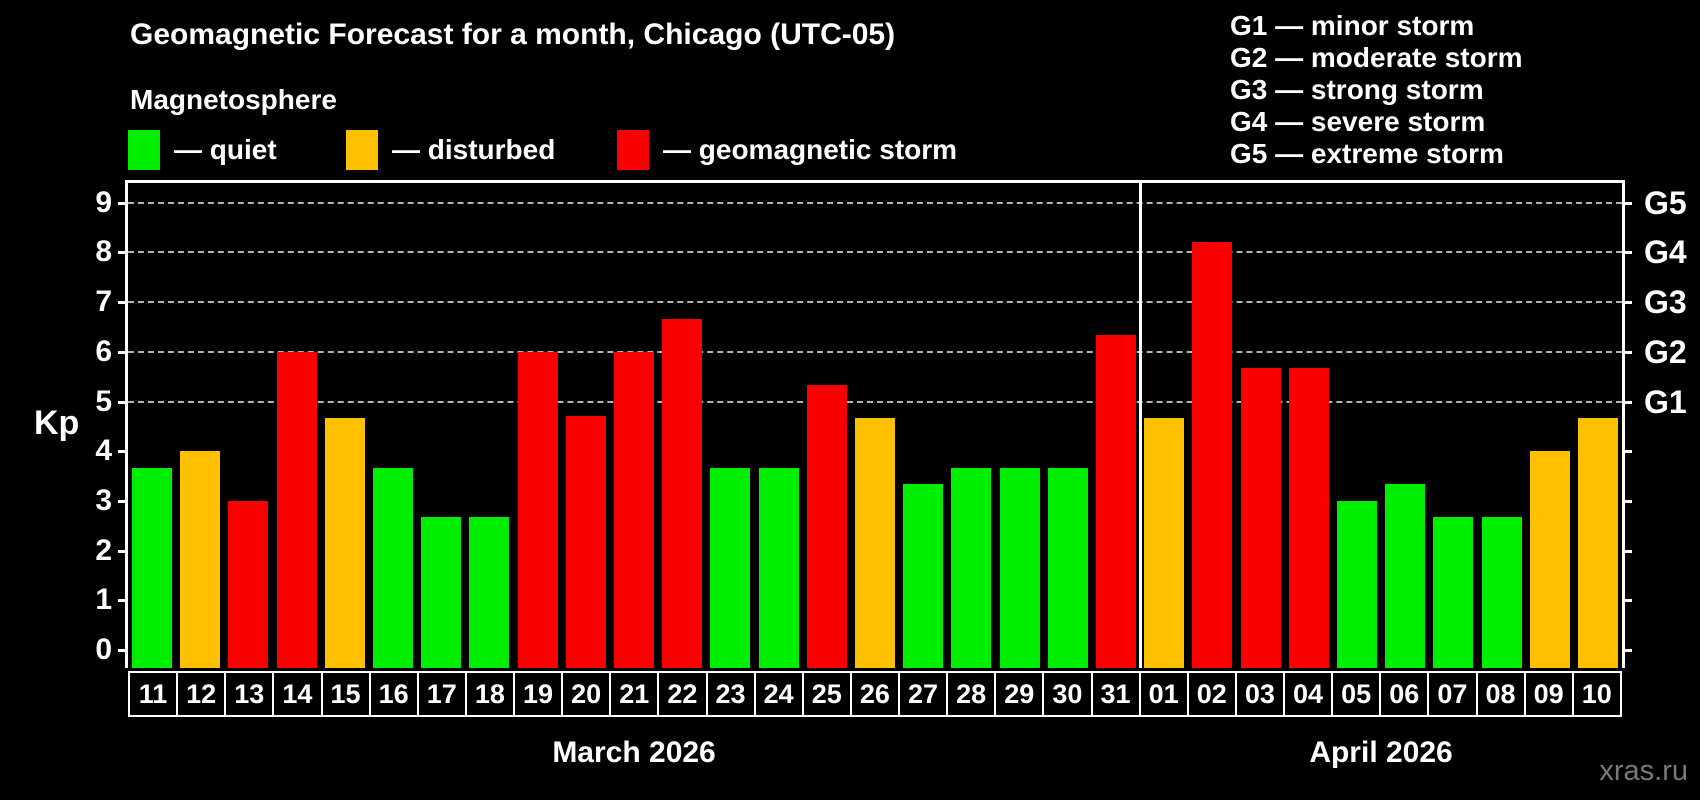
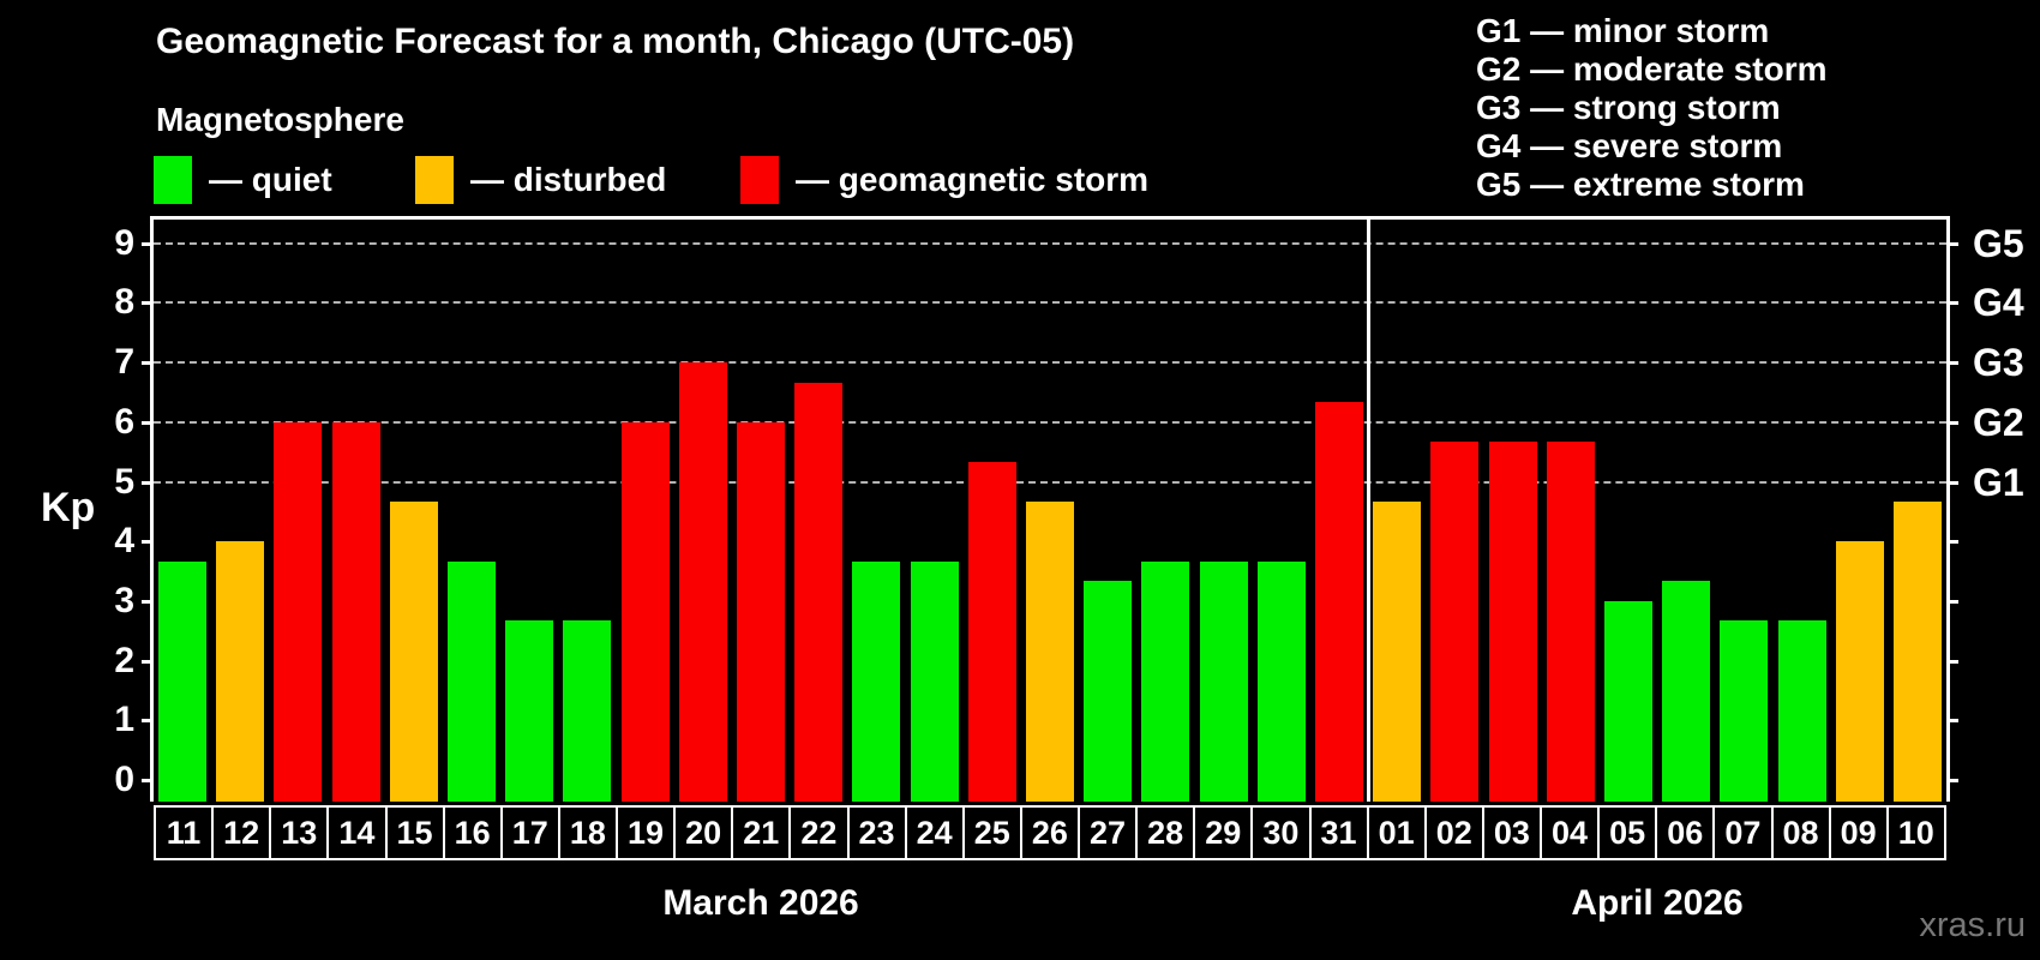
13: 3.0 -> 6.0
20: 4.7 -> 7.0
02: 8.2 -> 5.7
